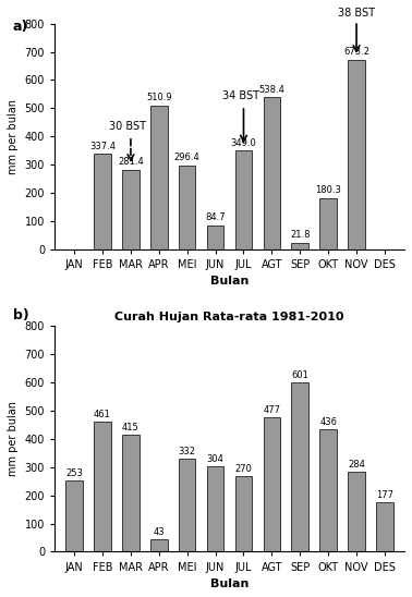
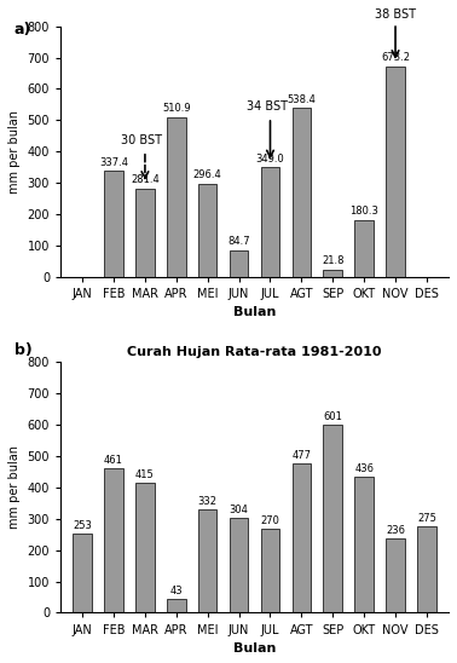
Curah Hujan Rata-rata 1981-2010/NOV: 284 -> 236
Curah Hujan Rata-rata 1981-2010/DES: 177 -> 275
